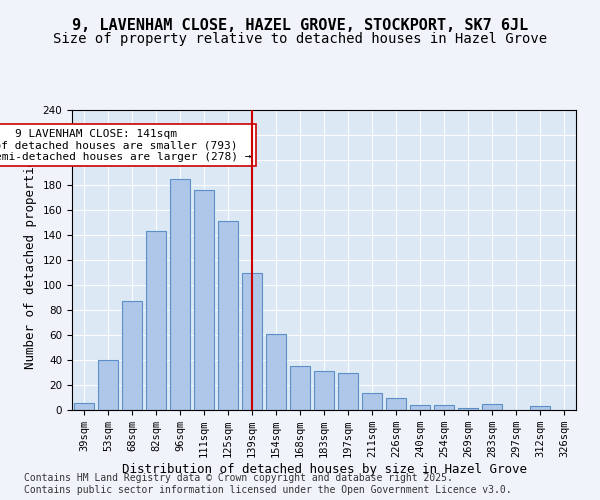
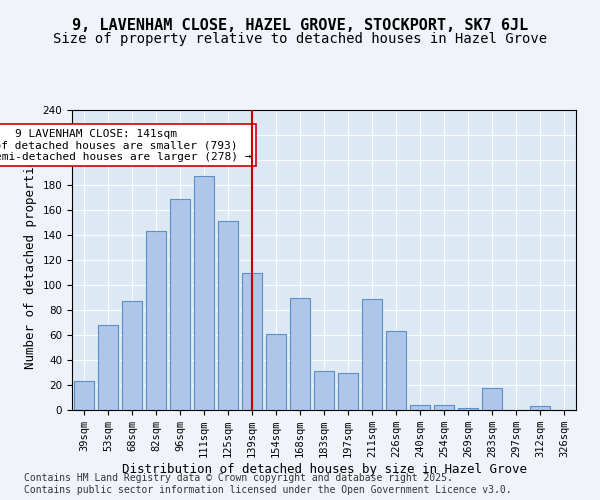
39sqm: 6 -> 23
53sqm: 40 -> 68
96sqm: 185 -> 169
111sqm: 176 -> 187
168sqm: 35 -> 90
211sqm: 14 -> 89
226sqm: 10 -> 63
283sqm: 5 -> 18
